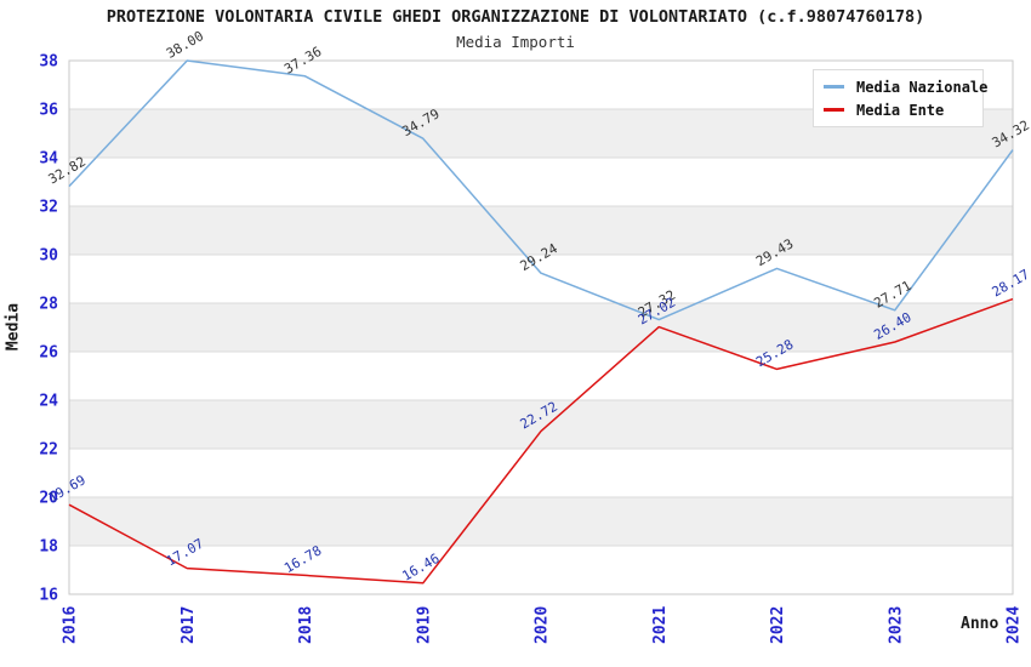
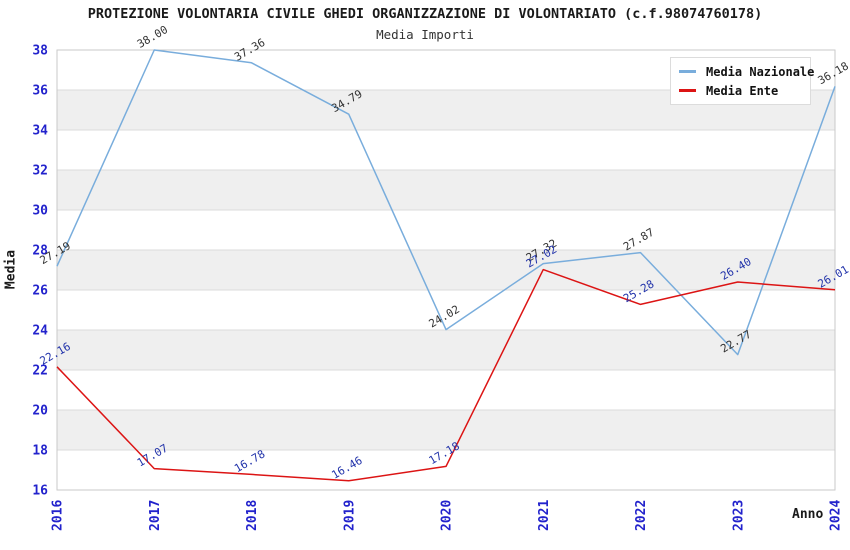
Media Nazionale/2016: 32.82 -> 27.19
Media Ente/2016: 19.69 -> 22.16
Media Nazionale/2020: 29.24 -> 24.02
Media Ente/2020: 22.72 -> 17.18
Media Nazionale/2022: 29.43 -> 27.87
Media Nazionale/2023: 27.71 -> 22.77
Media Nazionale/2024: 34.32 -> 36.18
Media Ente/2024: 28.17 -> 26.01
